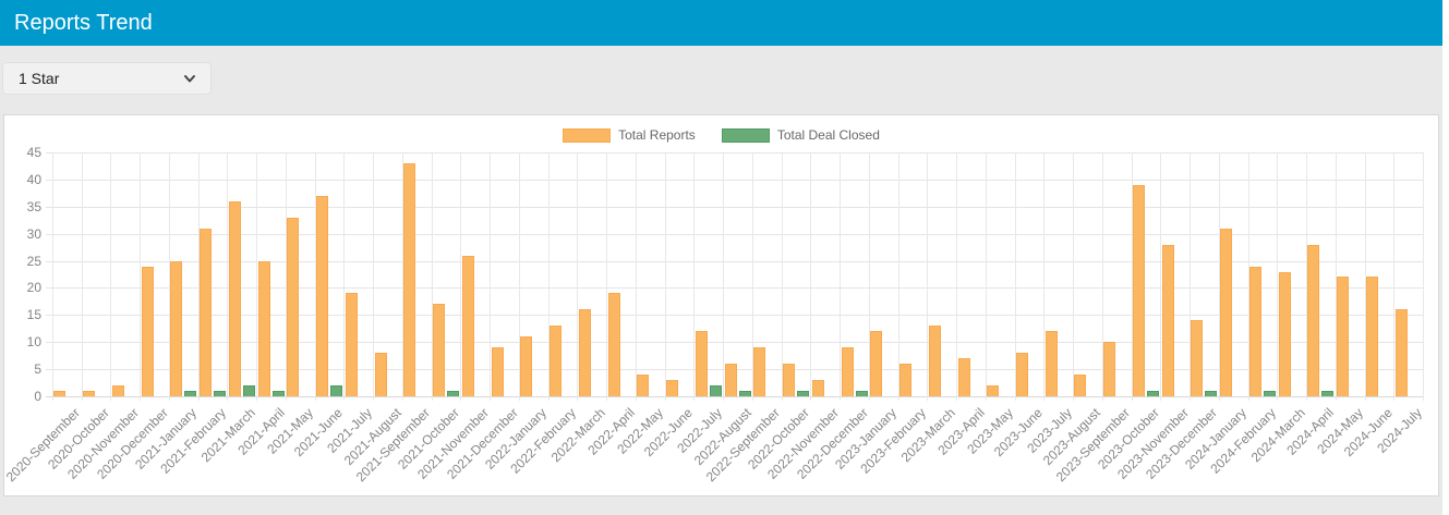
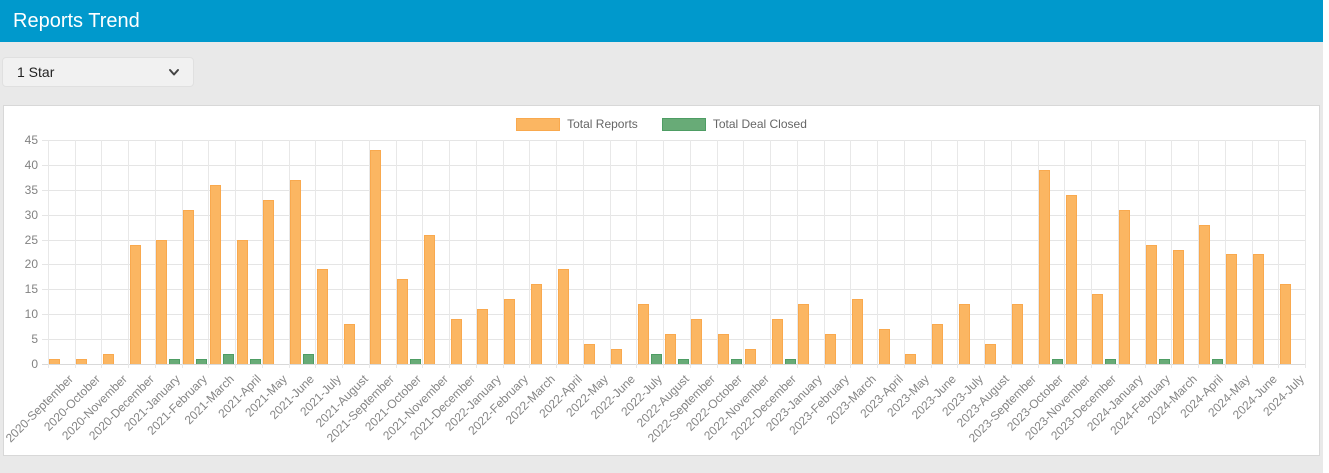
Total Reports/2023-September: 10 -> 12
Total Reports/2023-November: 28 -> 34
